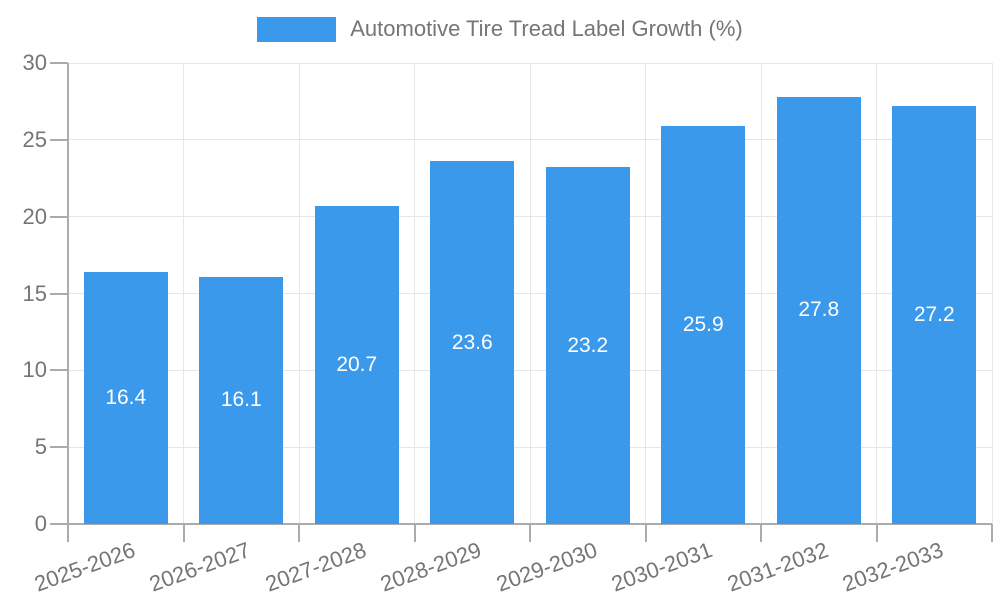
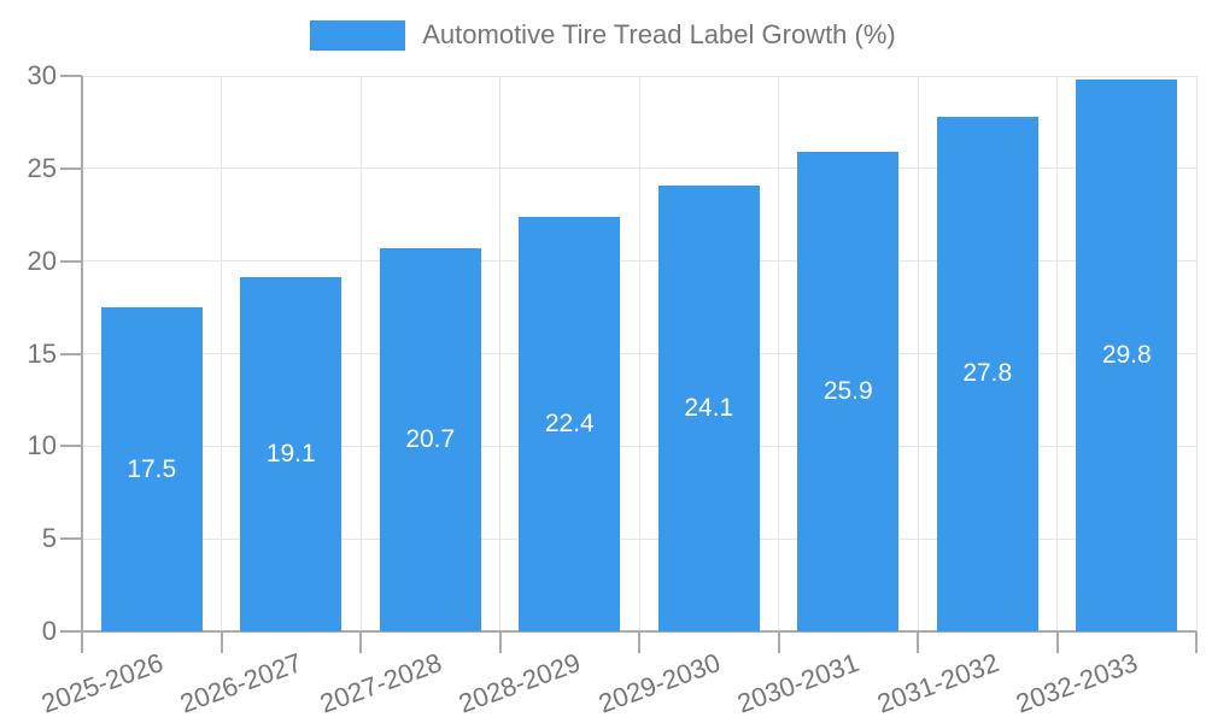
2025-2026: 16.4 -> 17.5
2026-2027: 16.1 -> 19.1
2028-2029: 23.6 -> 22.4
2029-2030: 23.2 -> 24.1
2032-2033: 27.2 -> 29.8
